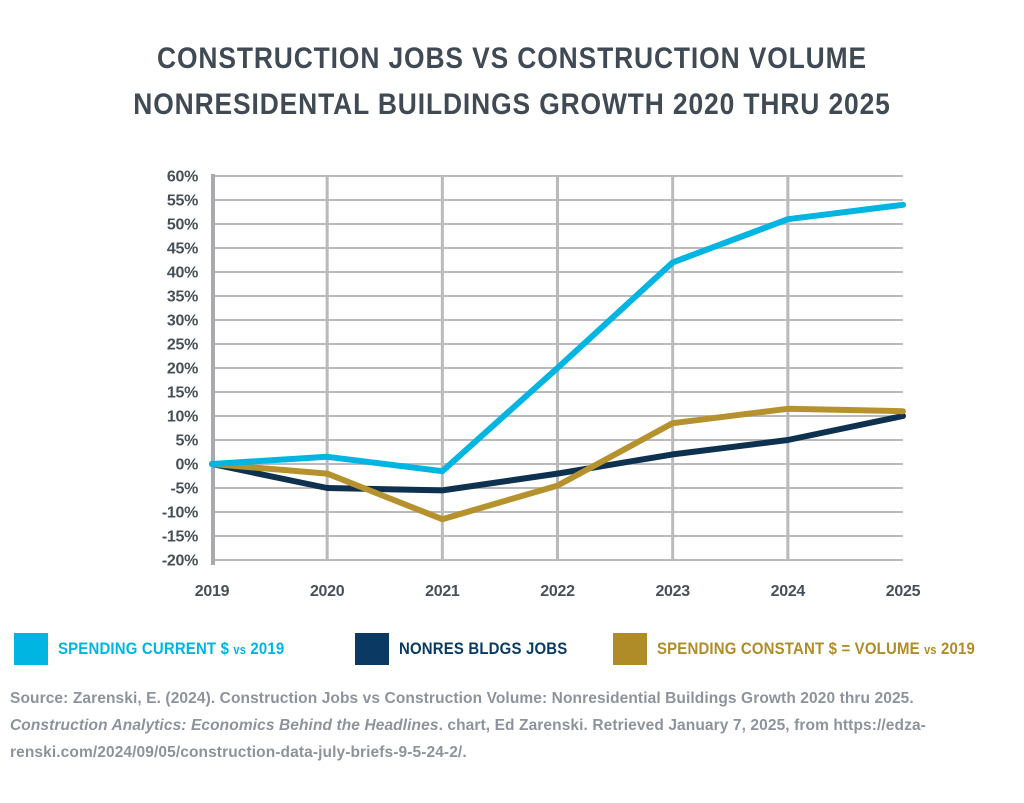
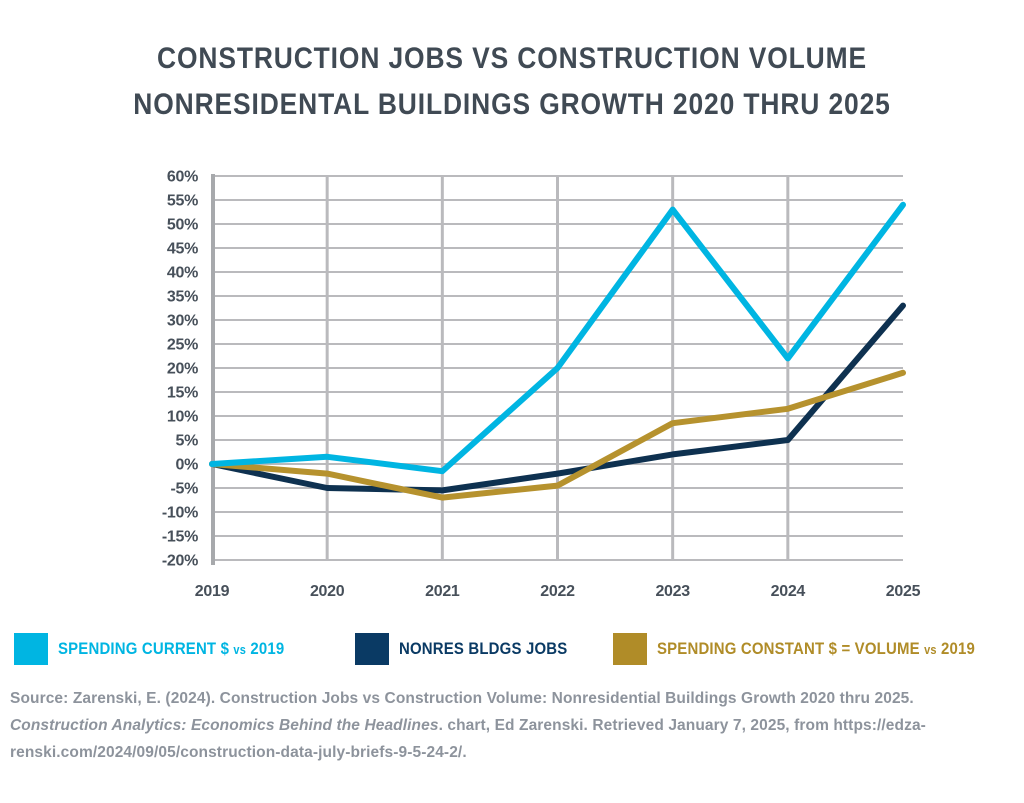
SPENDING CONSTANT $ = VOLUME vs 2019/2021: -12% -> -7%
SPENDING CURRENT $ vs 2019/2023: 42% -> 53%
SPENDING CURRENT $ vs 2019/2024: 51% -> 22%
NONRES BLDGS JOBS/2025: 10% -> 33%
SPENDING CONSTANT $ = VOLUME vs 2019/2025: 11% -> 19%
